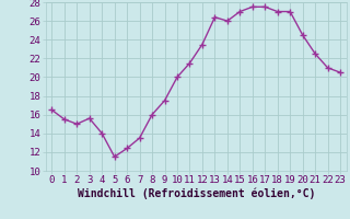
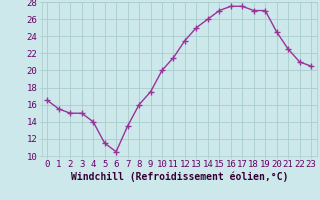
3: 15.6 -> 15.0
6: 12.4 -> 10.5
13: 26.4 -> 25.0
